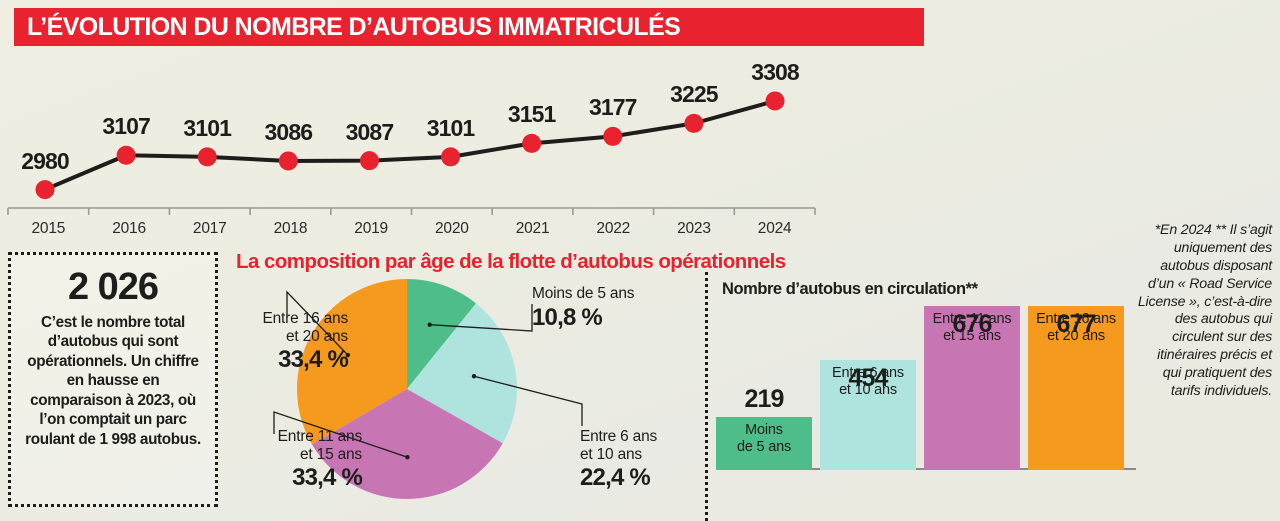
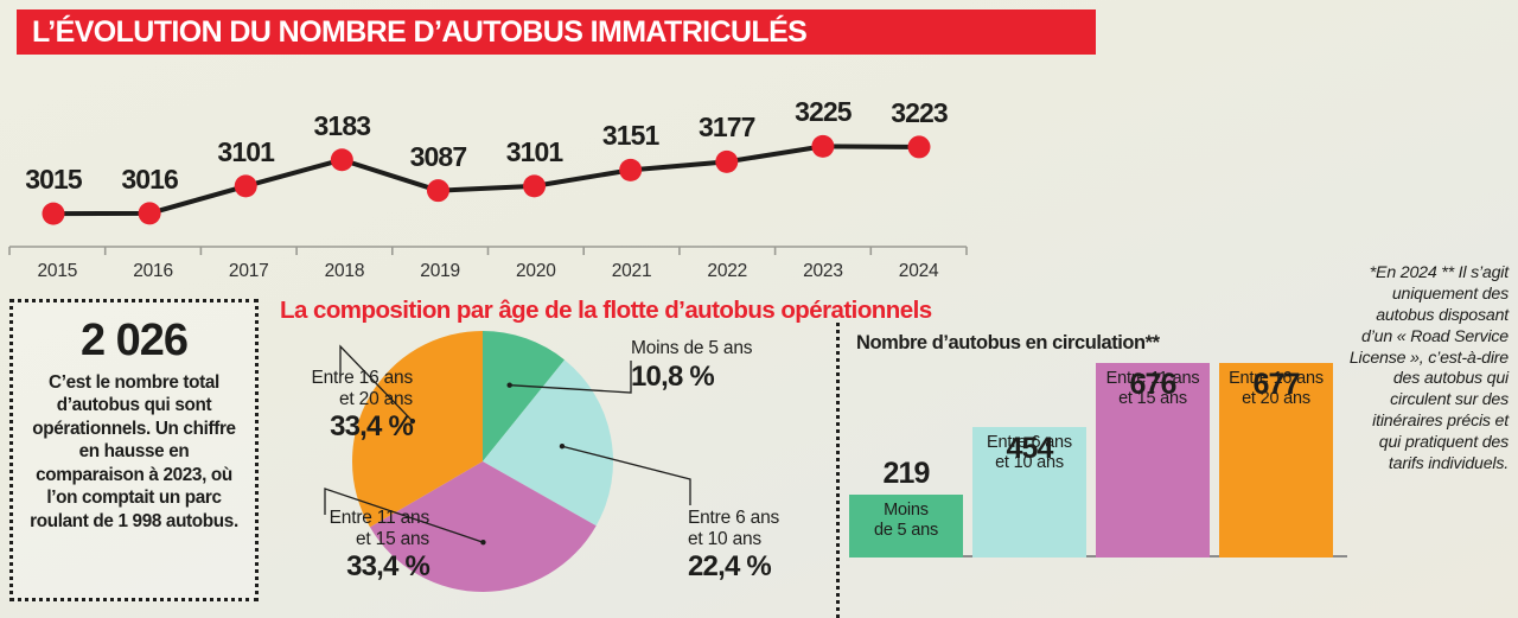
L’ÉVOLUTION DU NOMBRE D’AUTOBUS IMMATRICULÉS/2015: 2980 -> 3015
L’ÉVOLUTION DU NOMBRE D’AUTOBUS IMMATRICULÉS/2016: 3107 -> 3016
L’ÉVOLUTION DU NOMBRE D’AUTOBUS IMMATRICULÉS/2018: 3086 -> 3183
L’ÉVOLUTION DU NOMBRE D’AUTOBUS IMMATRICULÉS/2024: 3308 -> 3223
